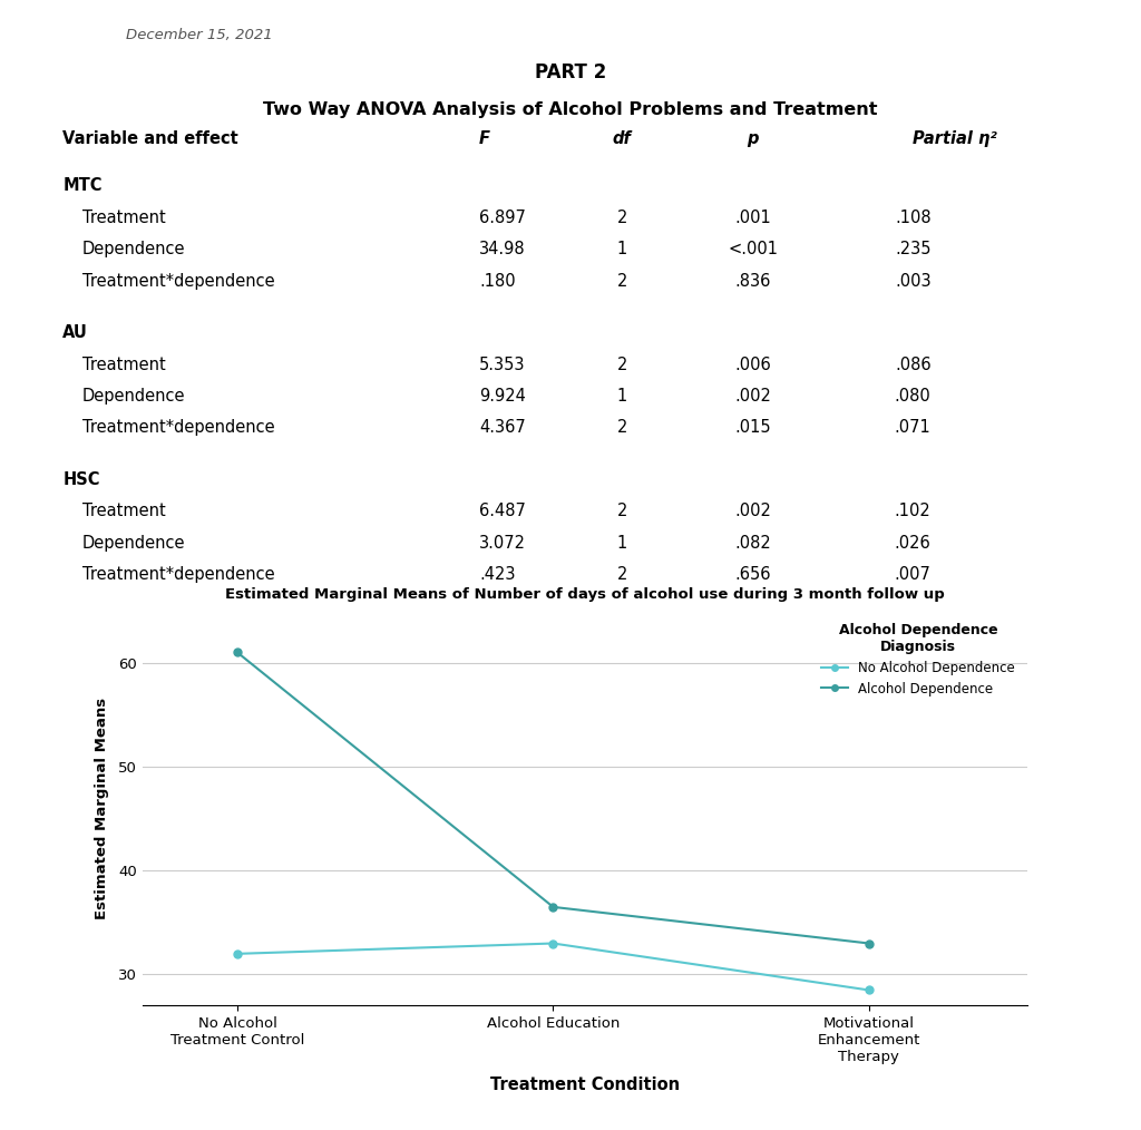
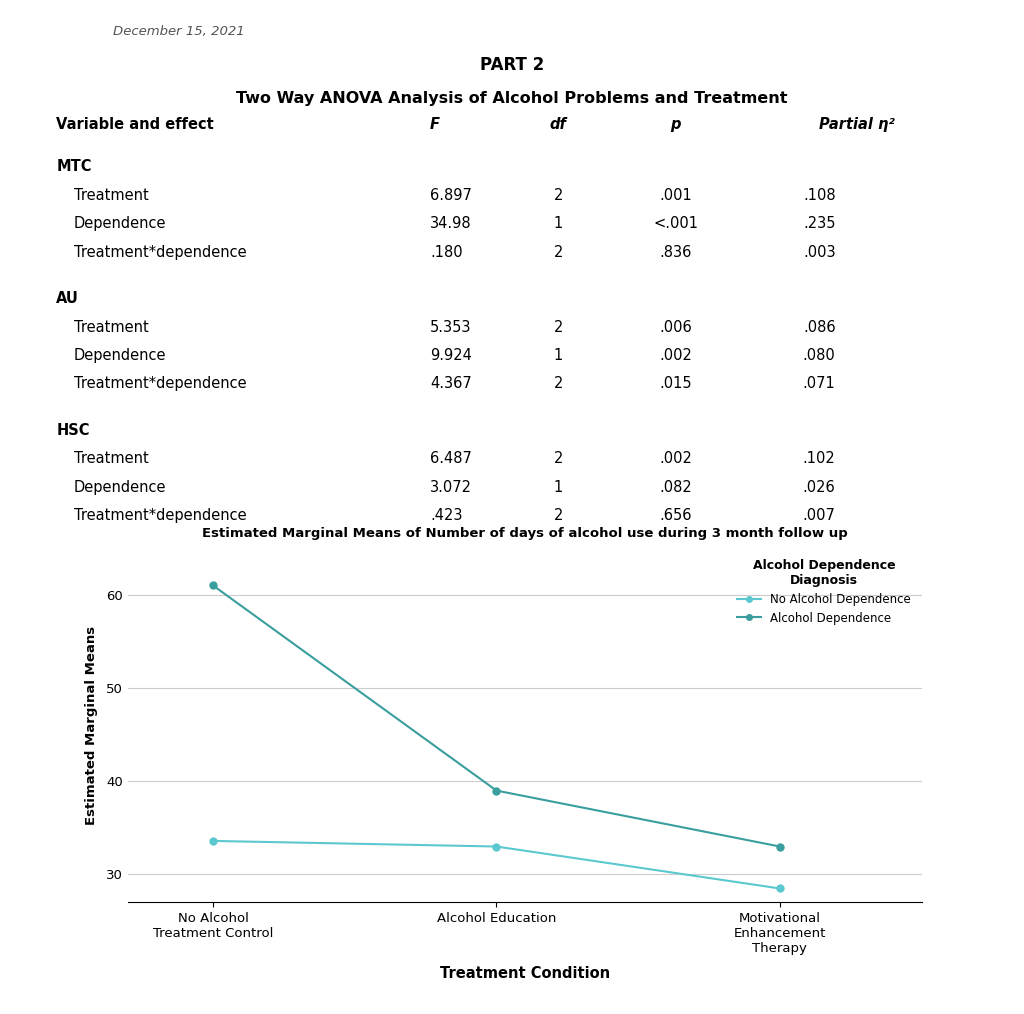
No Alcohol Dependence/No Alcohol Treatment Control: 32.0 -> 33.6
Alcohol Dependence/Alcohol Education: 36.5 -> 39.0
